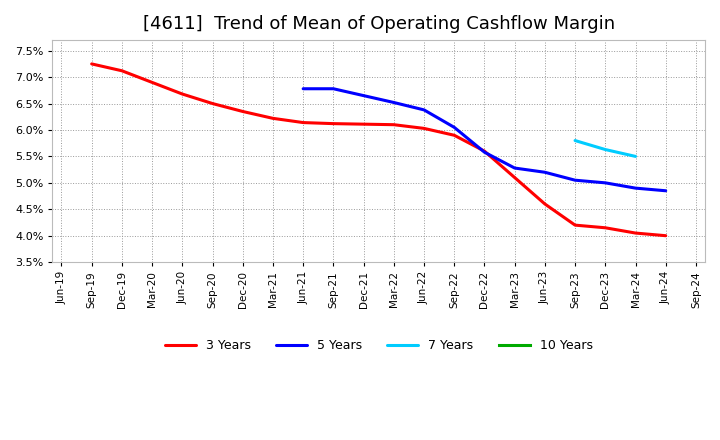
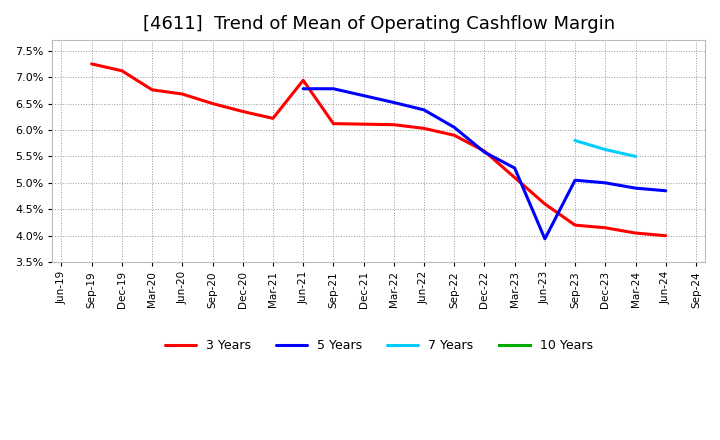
3 Years/Mar-20: 6.90% -> 6.76%
3 Years/Jun-21: 6.14% -> 6.94%
5 Years/Jun-23: 5.20% -> 3.94%
